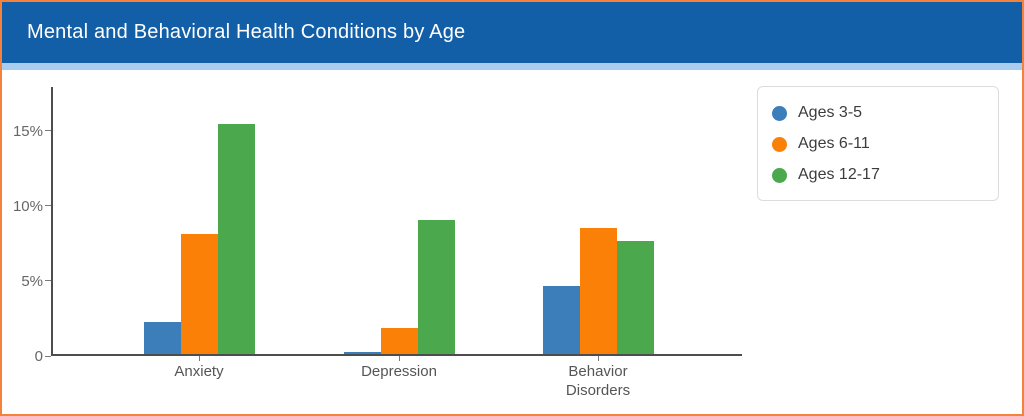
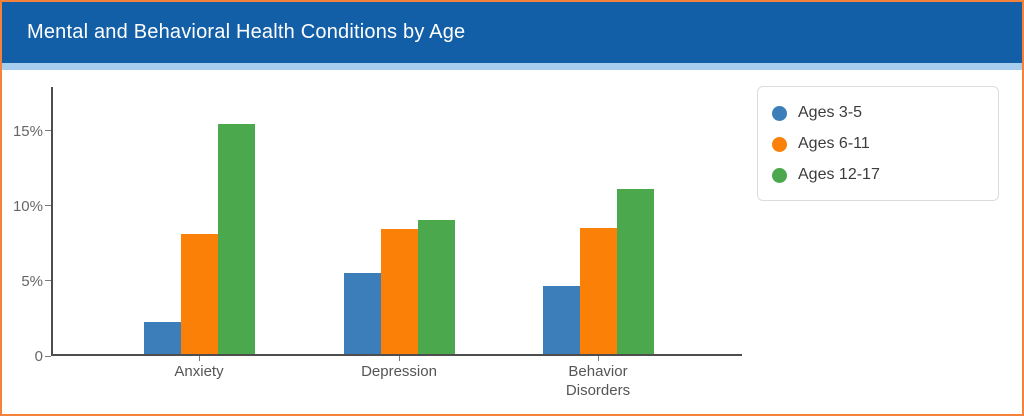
Ages 3-5/Depression: 0.1% -> 5.4%
Ages 6-11/Depression: 1.7% -> 8.3%
Ages 12-17/Behavior Disorders: 7.5% -> 11.0%
